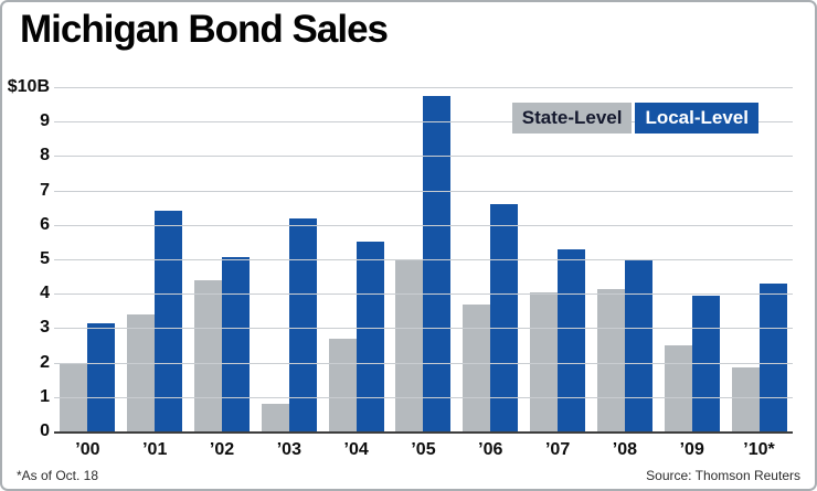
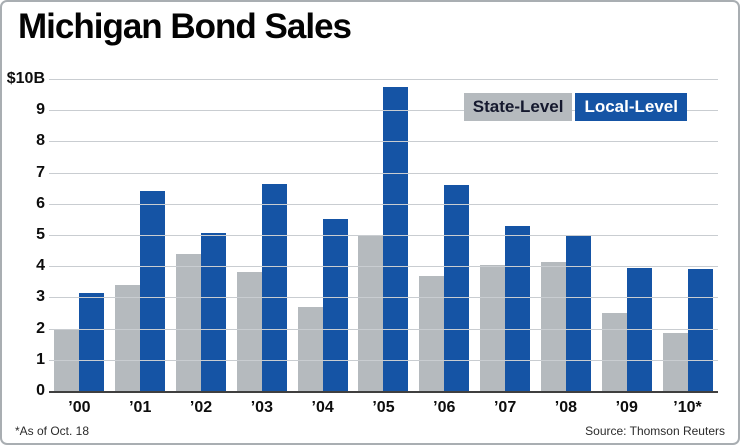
State-Level/’03: $0.8B -> $3.8B
Local-Level/’03: $6.2B -> $6.7B
Local-Level/’10*: $4.3B -> $3.9B
